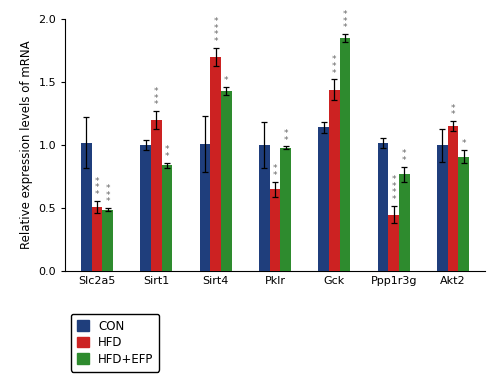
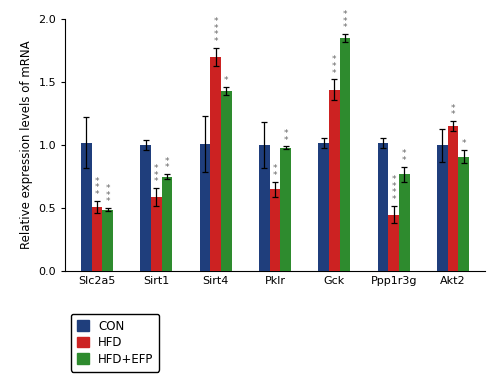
HFD/Sirt1: 1.20 -> 0.59
HFD+EFP/Sirt1: 0.84 -> 0.75
CON/Gck: 1.14 -> 1.02
